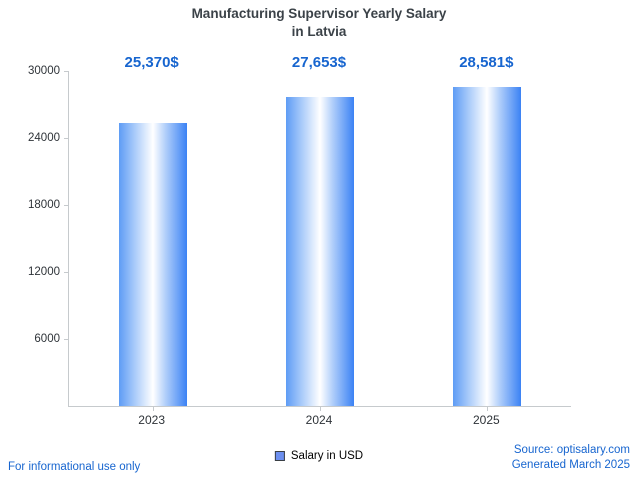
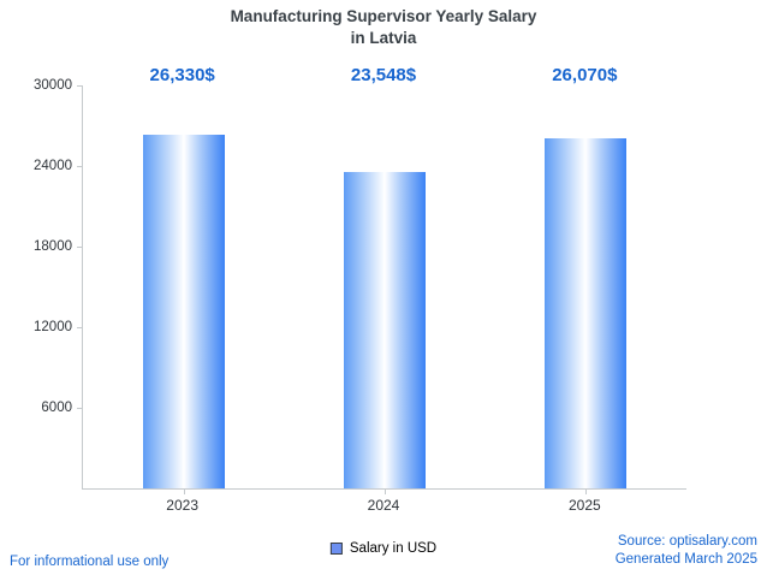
2023: 25,370 -> 26,330
2024: 27,653 -> 23,548
2025: 28,581 -> 26,070
